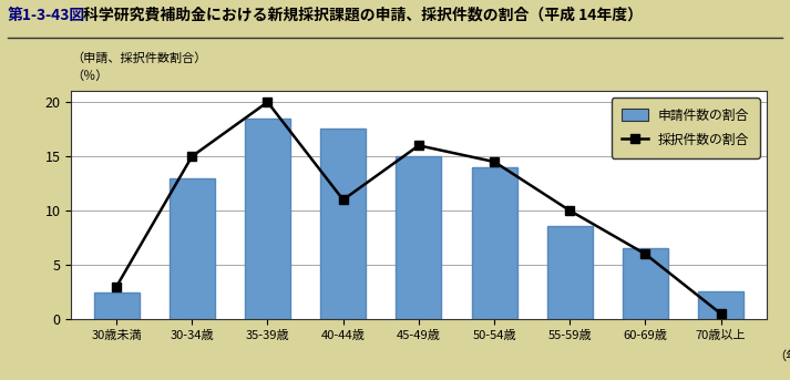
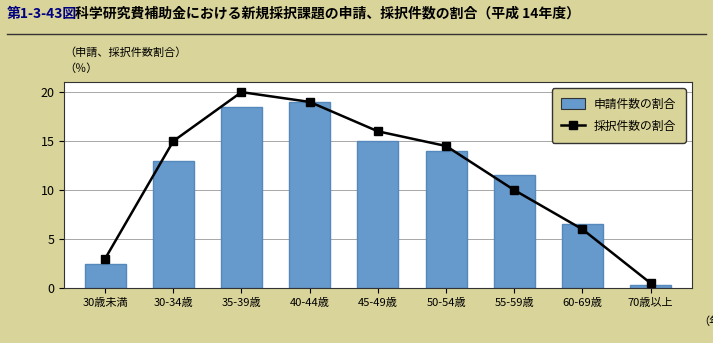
申請件数の割合/40-44歳: 17.6 -> 19.0
採択件数の割合/40-44歳: 11.0 -> 19.0
申請件数の割合/55-59歳: 8.6 -> 11.5
申請件数の割合/70歳以上: 2.6 -> 0.3
